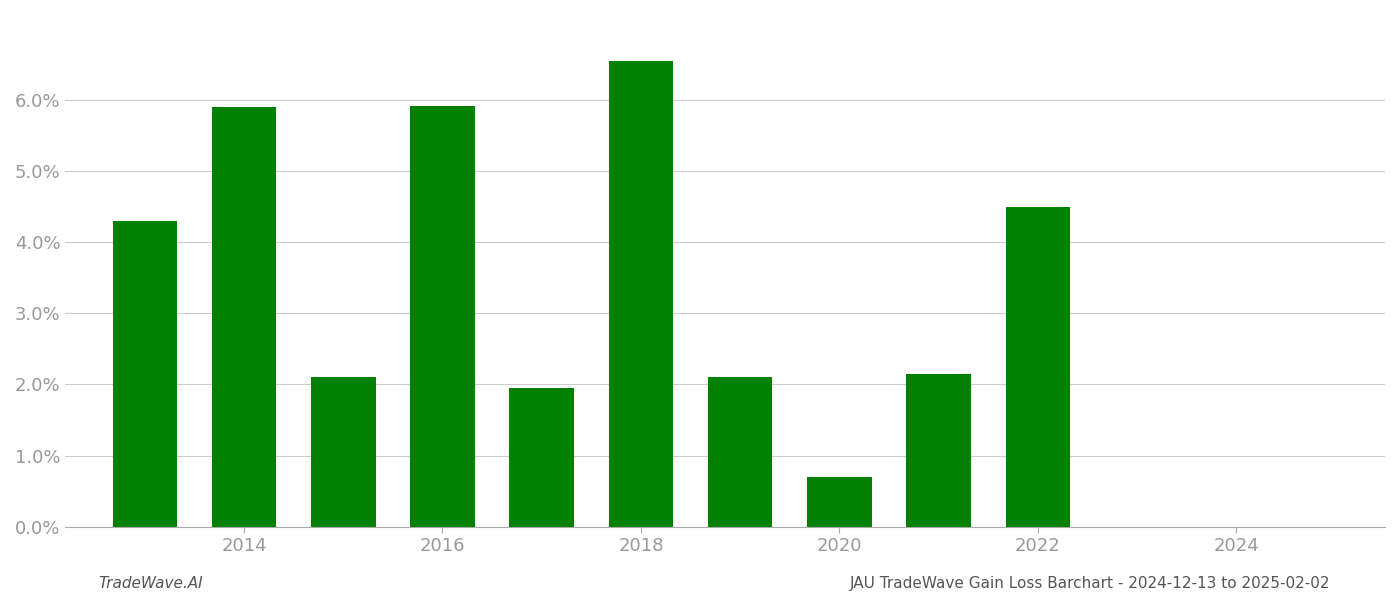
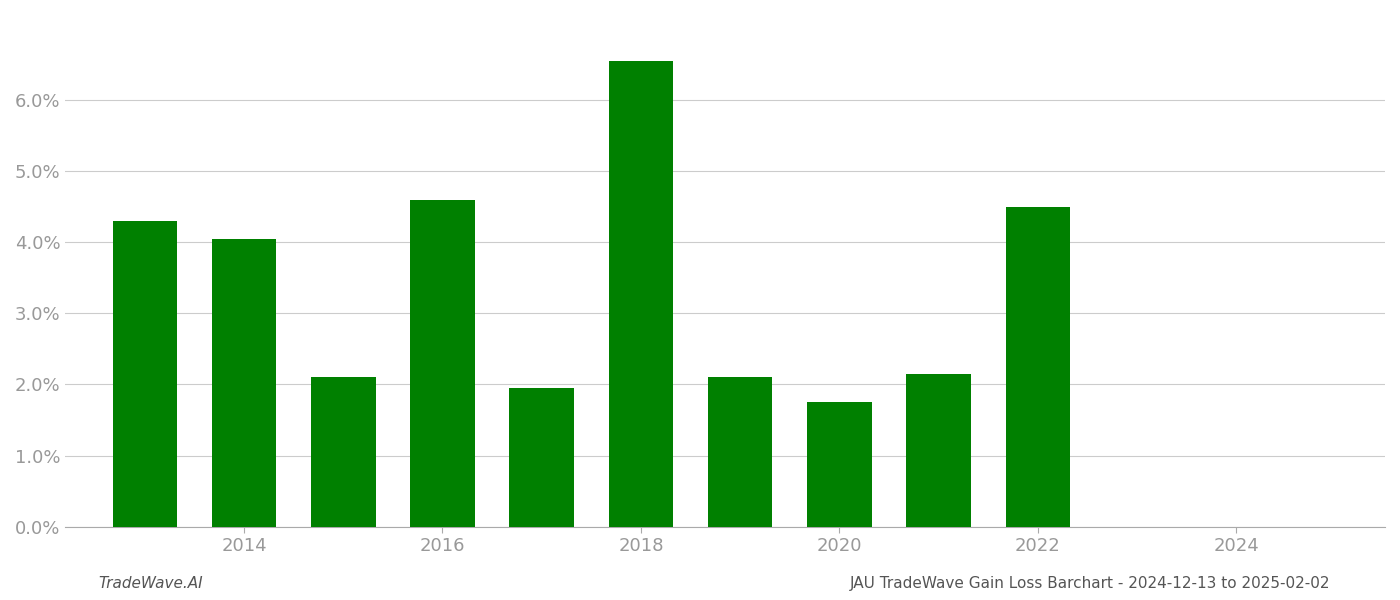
2014: 5.90% -> 4.05%
2016: 5.92% -> 4.60%
2020: 0.70% -> 1.75%
